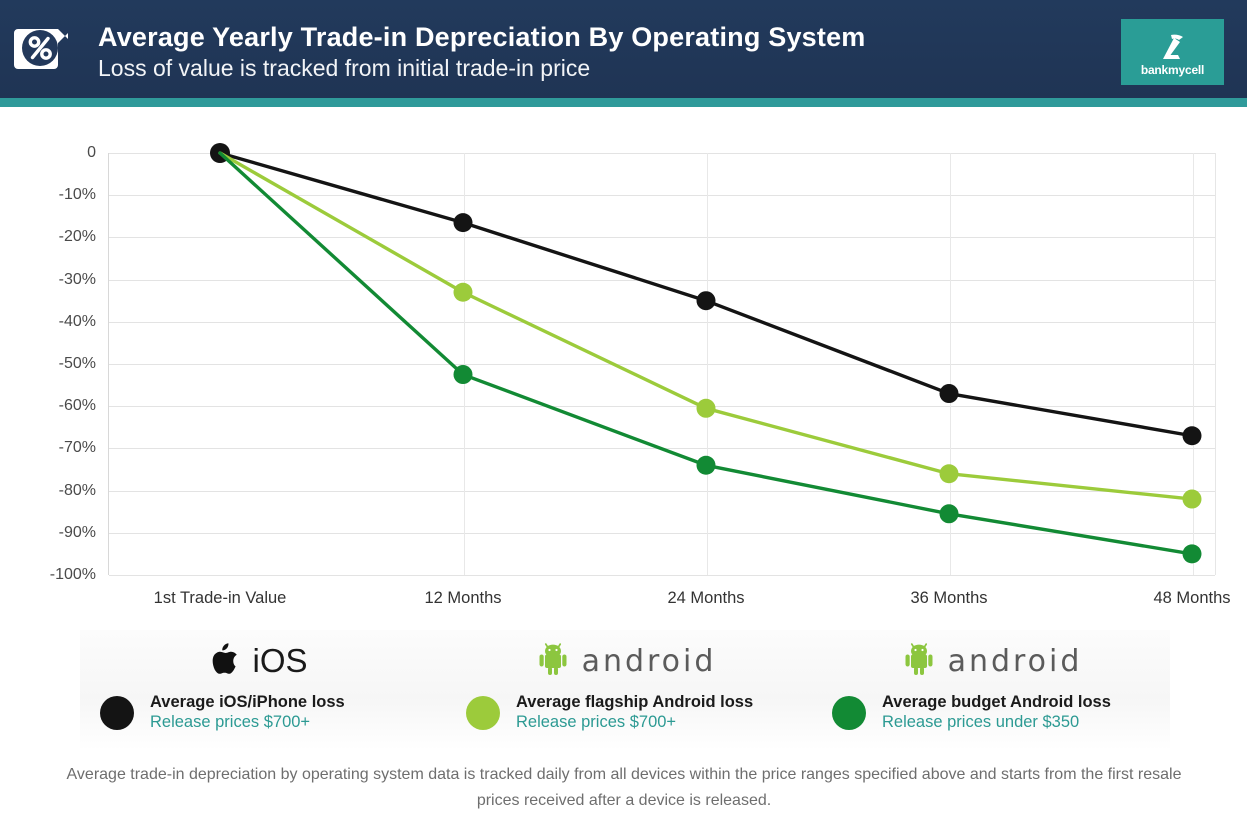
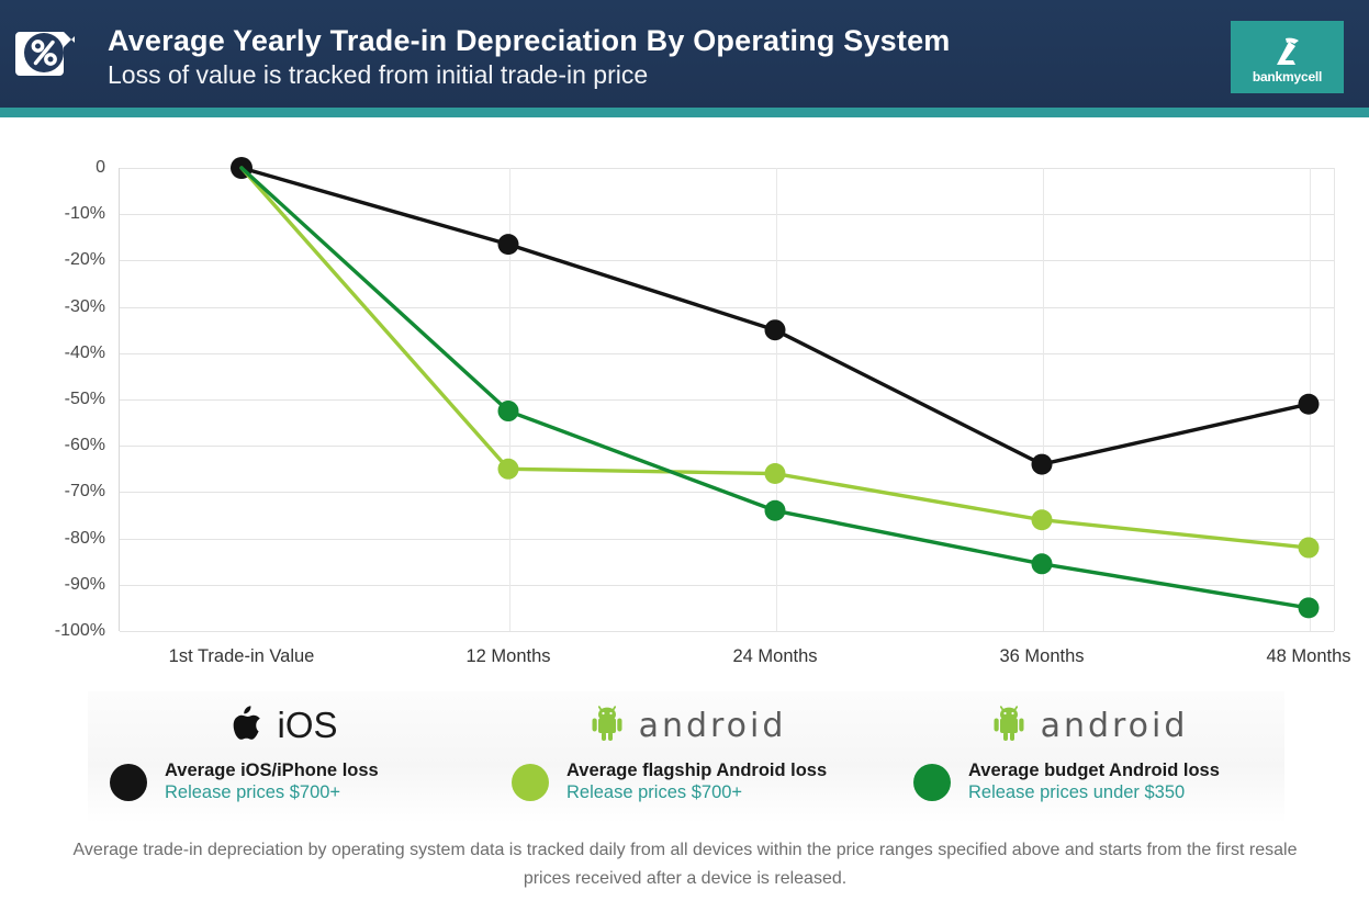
Average flagship Android loss/12 Months: -33 -> -65
Average flagship Android loss/24 Months: -60 -> -66
Average iOS/iPhone loss/36 Months: -57 -> -64
Average iOS/iPhone loss/48 Months: -67 -> -51
